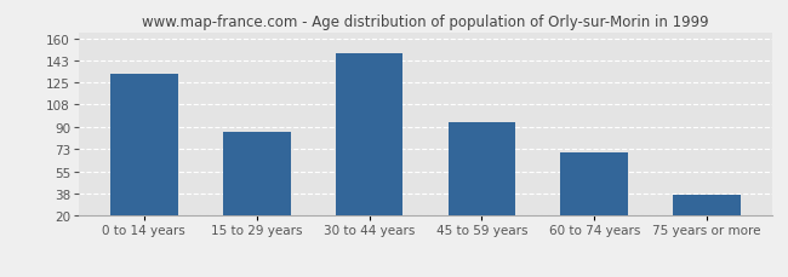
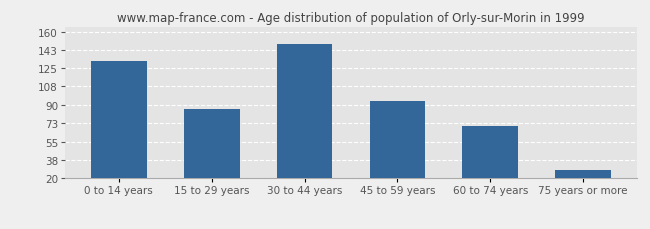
75 years or more: 37 -> 28
